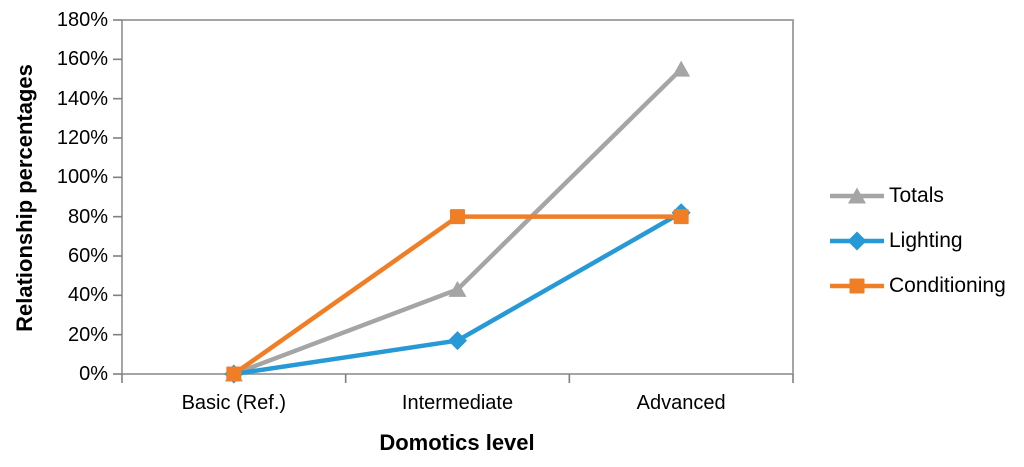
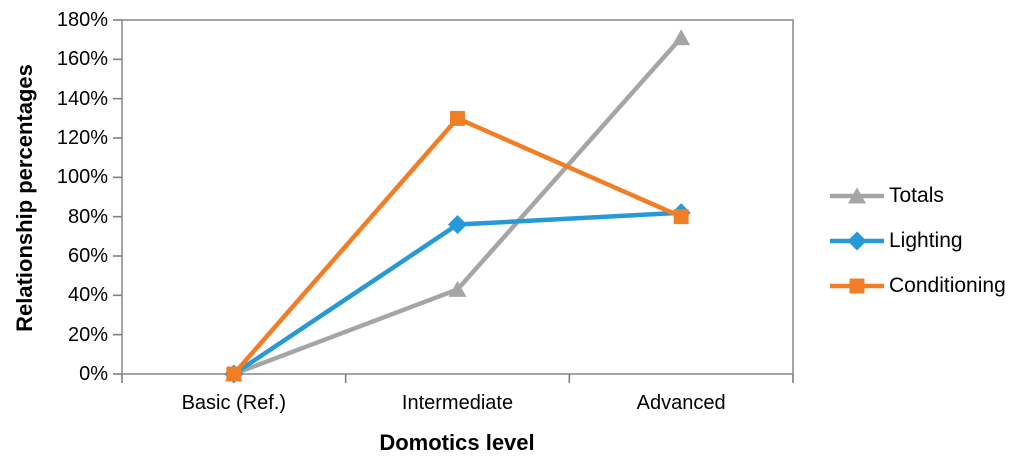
Lighting/Intermediate: 17% -> 76%
Conditioning/Intermediate: 80% -> 130%
Totals/Advanced: 155% -> 171%
